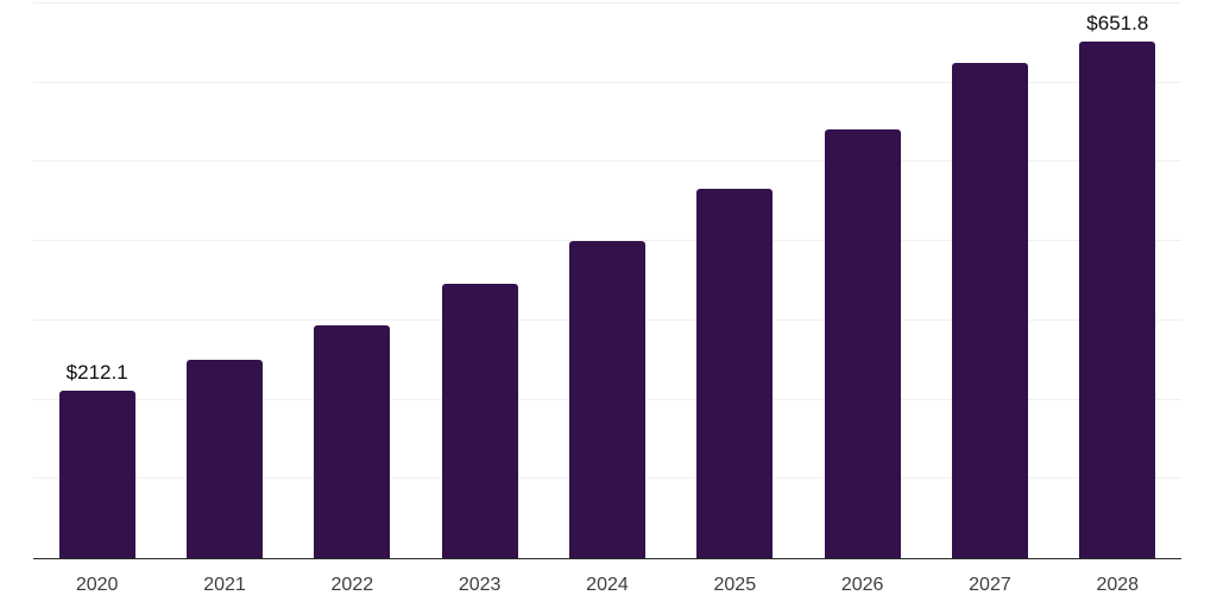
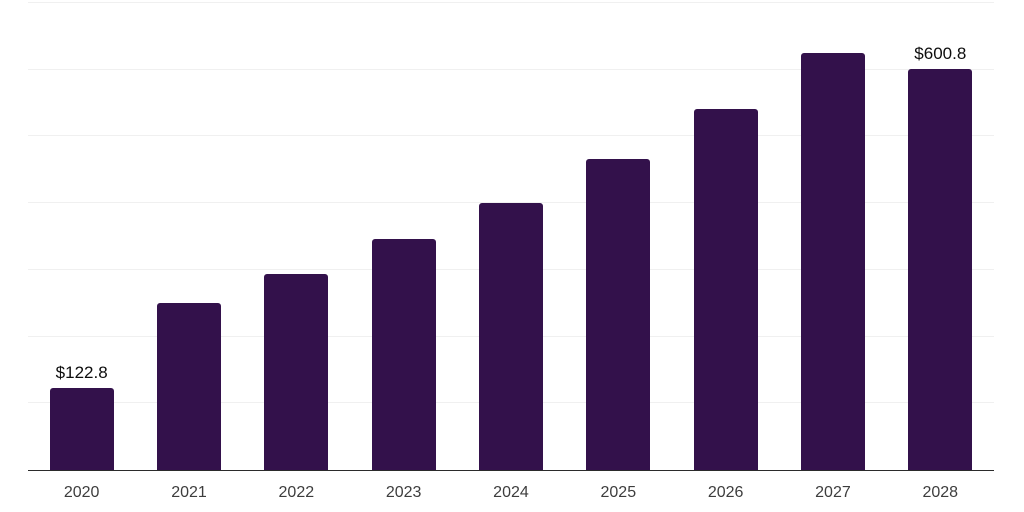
2020: $212.1 -> $122.8
2028: $651.8 -> $600.8
